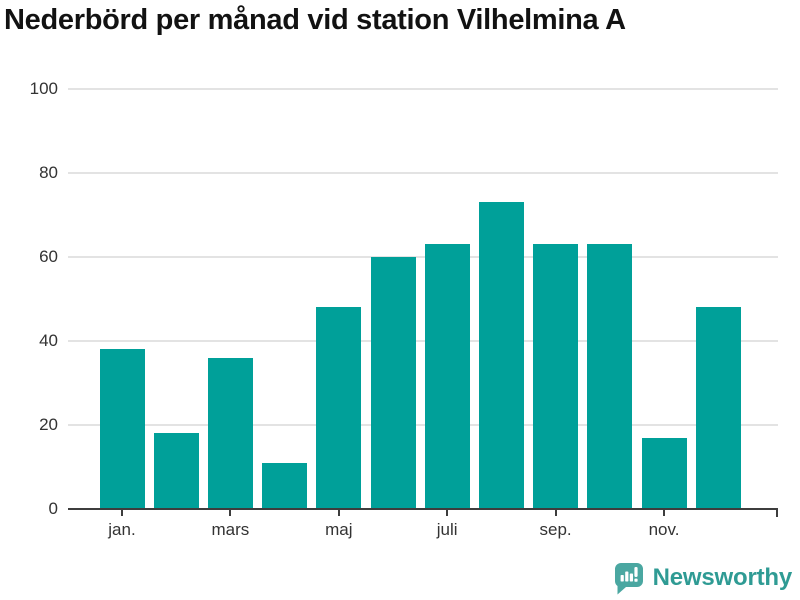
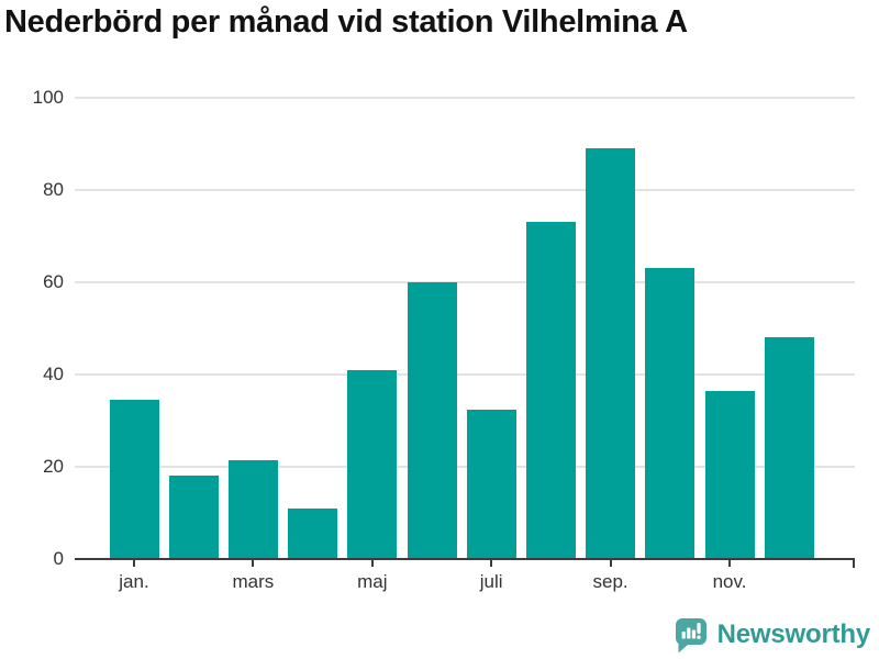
jan.: 38 -> 34
mars: 36 -> 22
maj: 48 -> 41
juli: 63 -> 32
sep.: 63 -> 89
nov.: 17 -> 36
